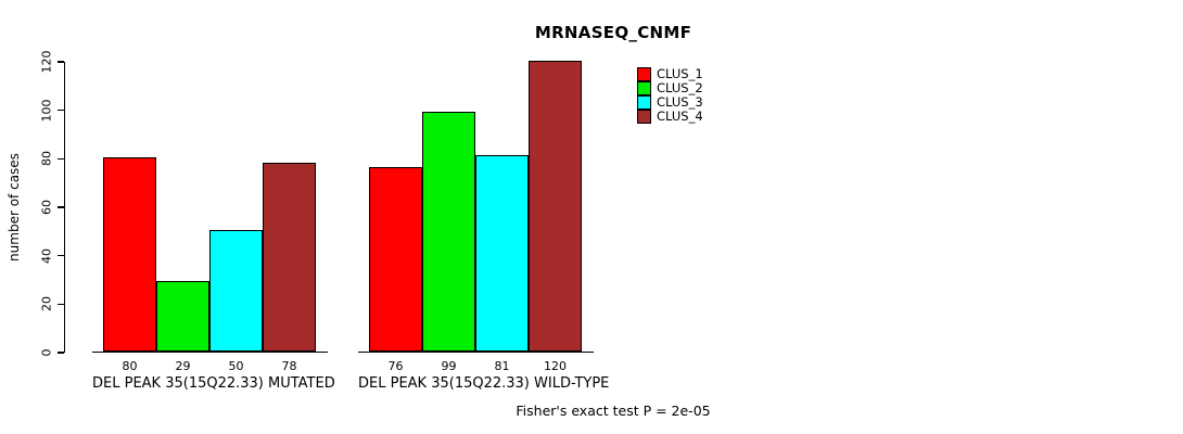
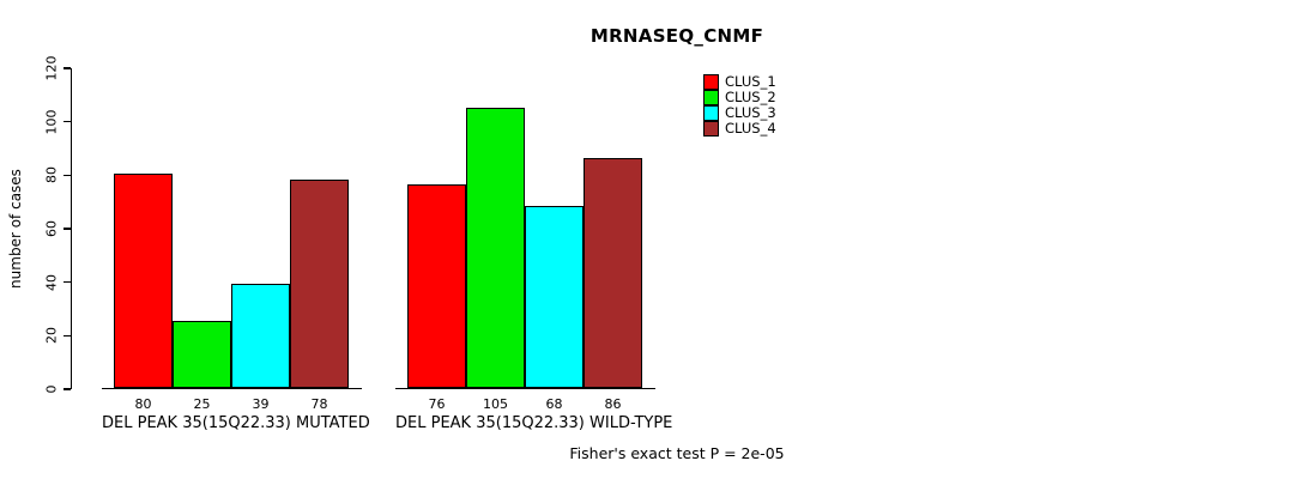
CLUS_2/DEL PEAK 35(15Q22.33) MUTATED: 29 -> 25
CLUS_3/DEL PEAK 35(15Q22.33) MUTATED: 50 -> 39
CLUS_2/DEL PEAK 35(15Q22.33) WILD-TYPE: 99 -> 105
CLUS_3/DEL PEAK 35(15Q22.33) WILD-TYPE: 81 -> 68
CLUS_4/DEL PEAK 35(15Q22.33) WILD-TYPE: 120 -> 86
